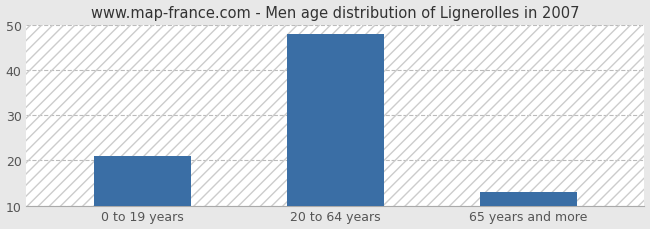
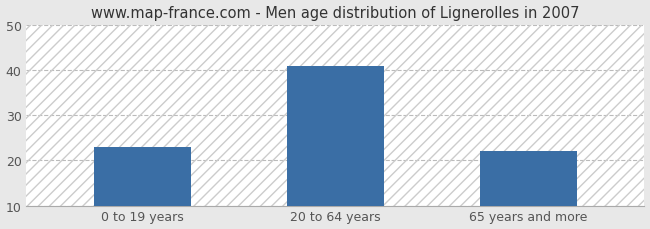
0 to 19 years: 21 -> 23
20 to 64 years: 48 -> 41
65 years and more: 13 -> 22
